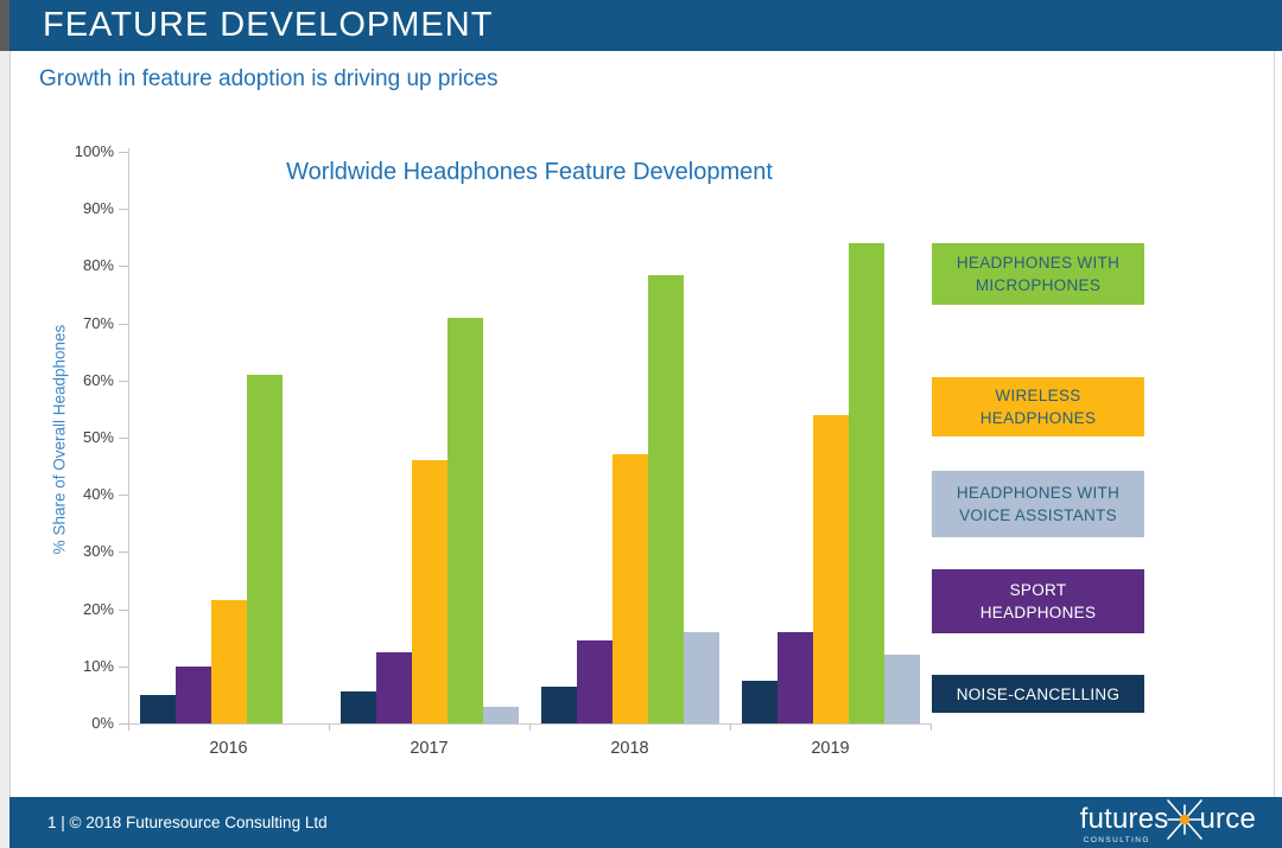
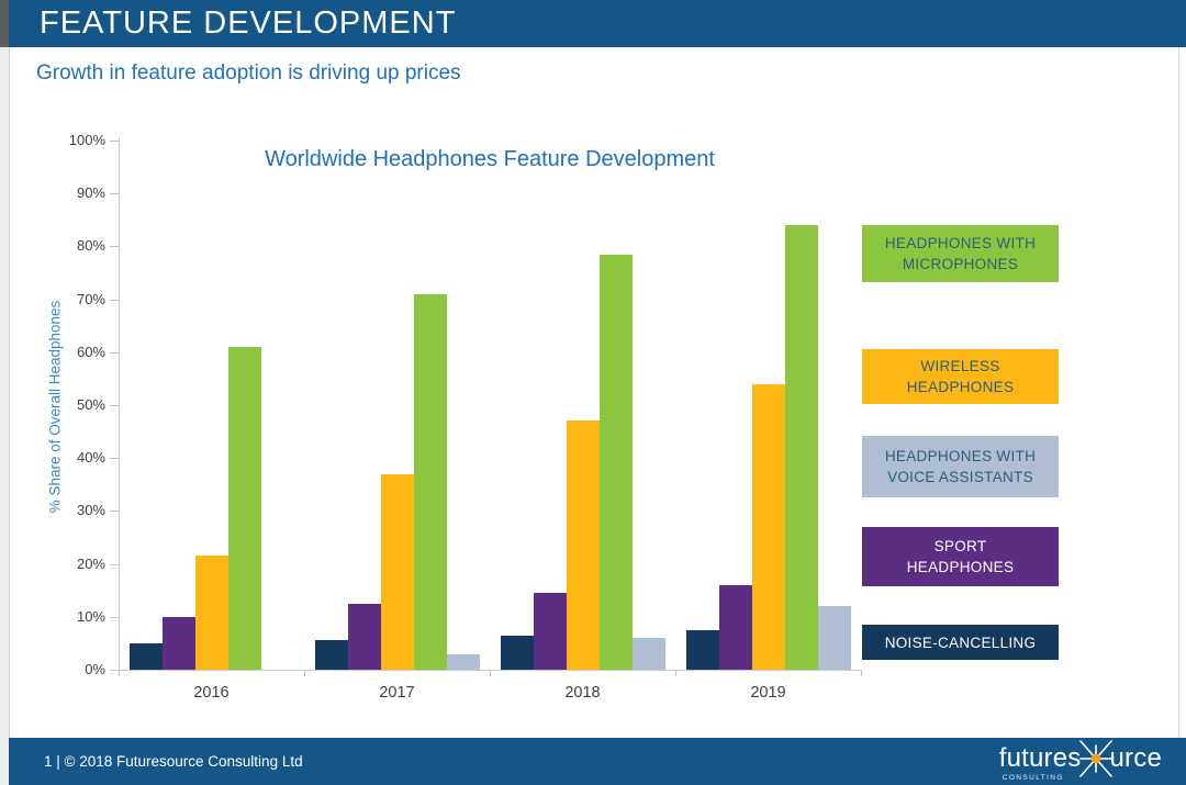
WIRELESS HEADPHONES/2017: 46% -> 37%
HEADPHONES WITH VOICE ASSISTANTS/2018: 16% -> 6%
